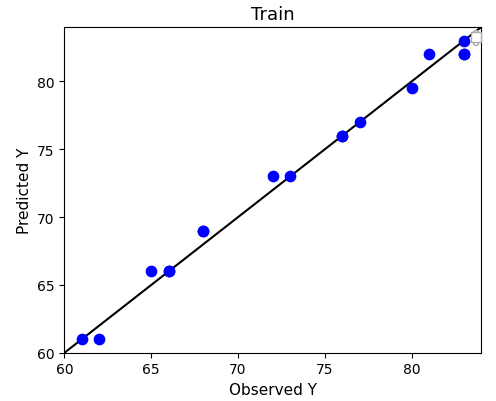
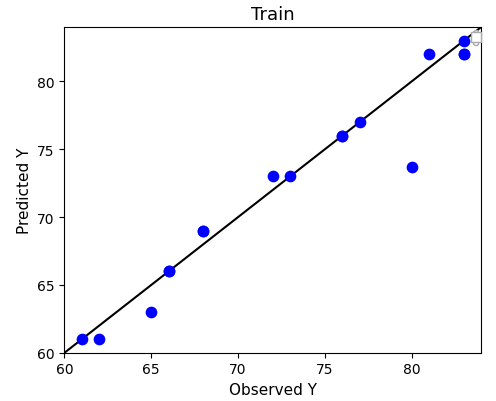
65: 66.0 -> 63.0
80: 79.5 -> 73.7
